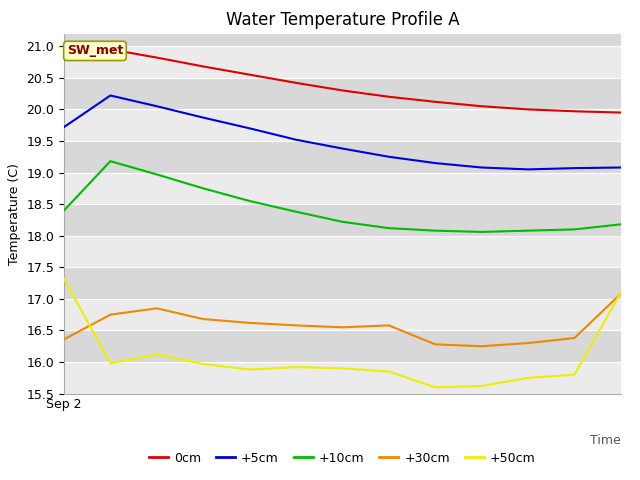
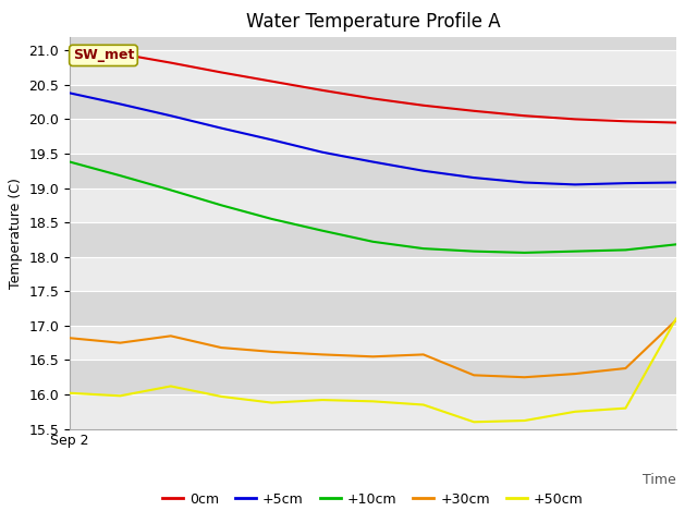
+5cm/Sep 2: 19.72 -> 20.38
+10cm/Sep 2: 18.40 -> 19.38
+30cm/Sep 2: 16.36 -> 16.82
+50cm/Sep 2: 17.32 -> 16.02
